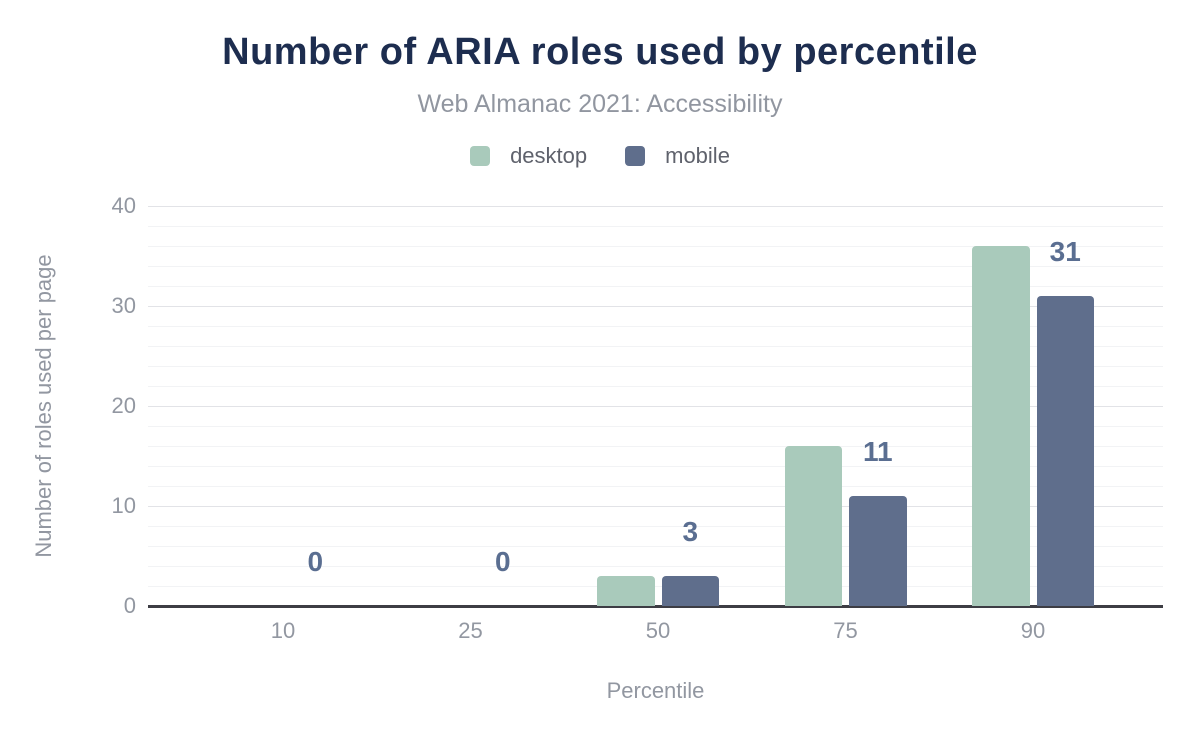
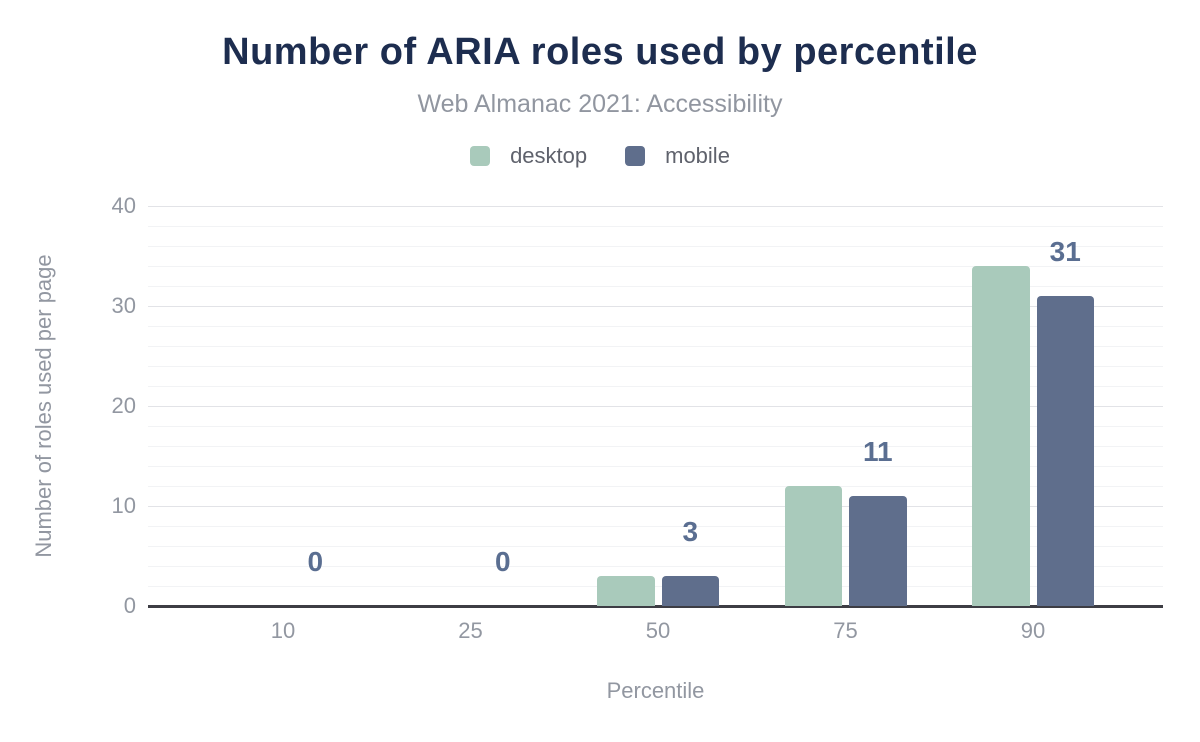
desktop/75: 16 -> 12
desktop/90: 36 -> 34
